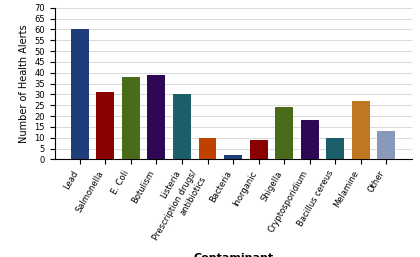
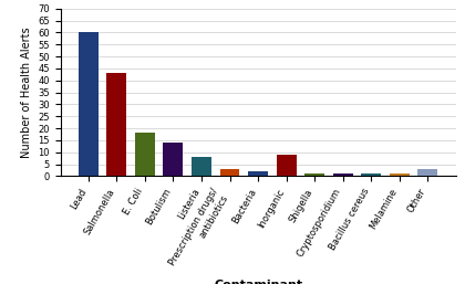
Salmonella: 31 -> 43
E. Coli: 38 -> 18
Botulism: 39 -> 14
Listeria: 30 -> 8
Prescription drugs/ antibiotics: 10 -> 3
Shigella: 24 -> 1
Cryptosporidium: 18 -> 1
Bacillus cereus: 10 -> 1
Melamine: 27 -> 1
Other: 13 -> 3
